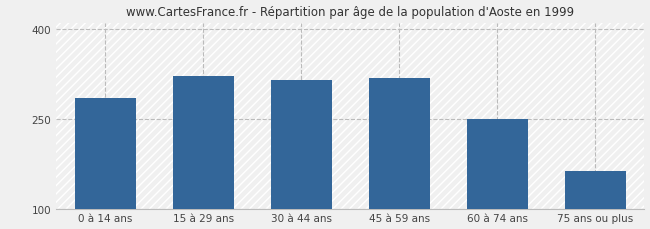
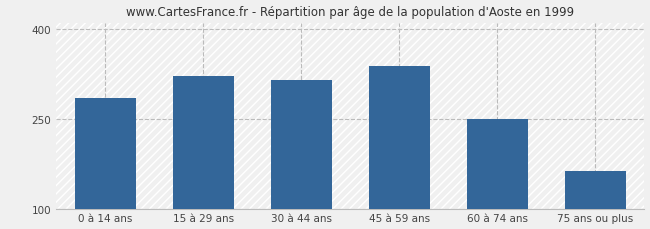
45 à 59 ans: 318 -> 338
